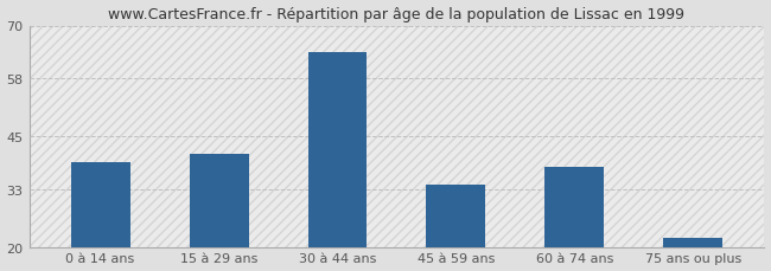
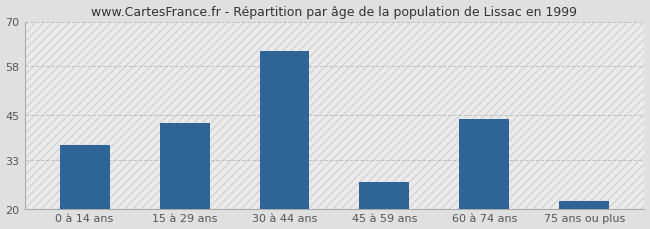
0 à 14 ans: 39 -> 37
15 à 29 ans: 41 -> 43
30 à 44 ans: 64 -> 62
45 à 59 ans: 34 -> 27
60 à 74 ans: 38 -> 44
